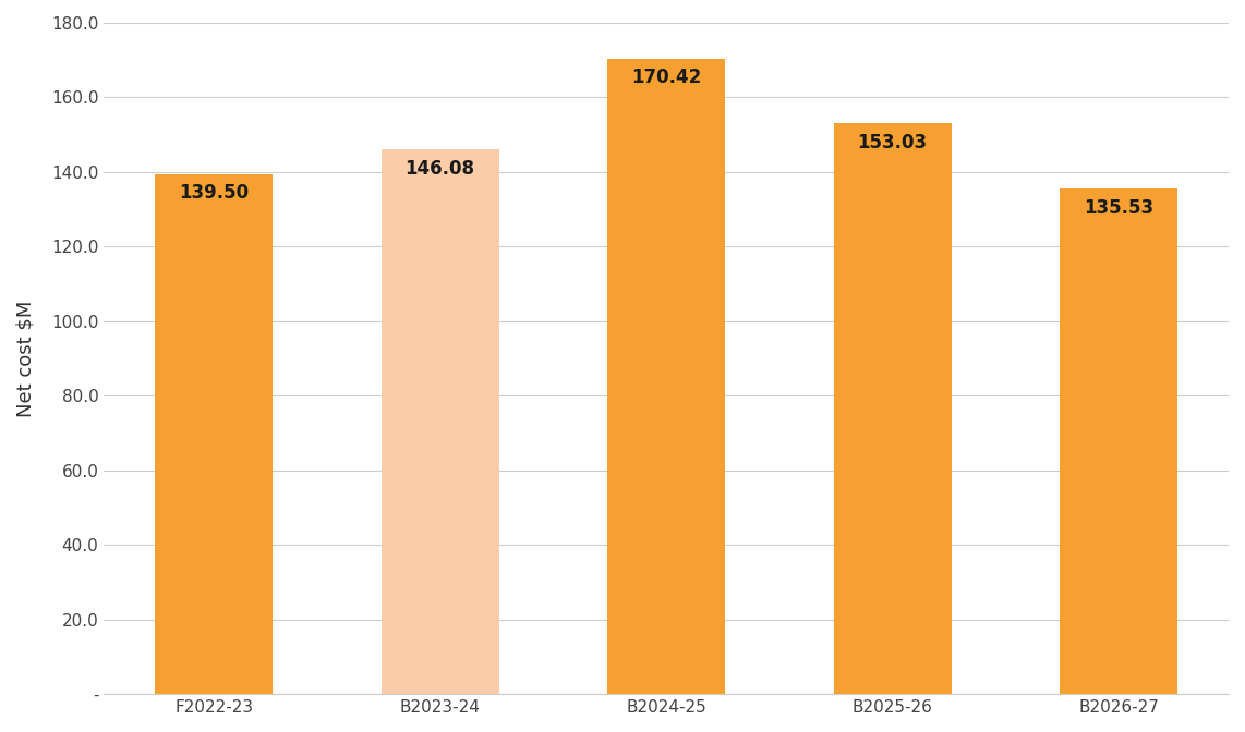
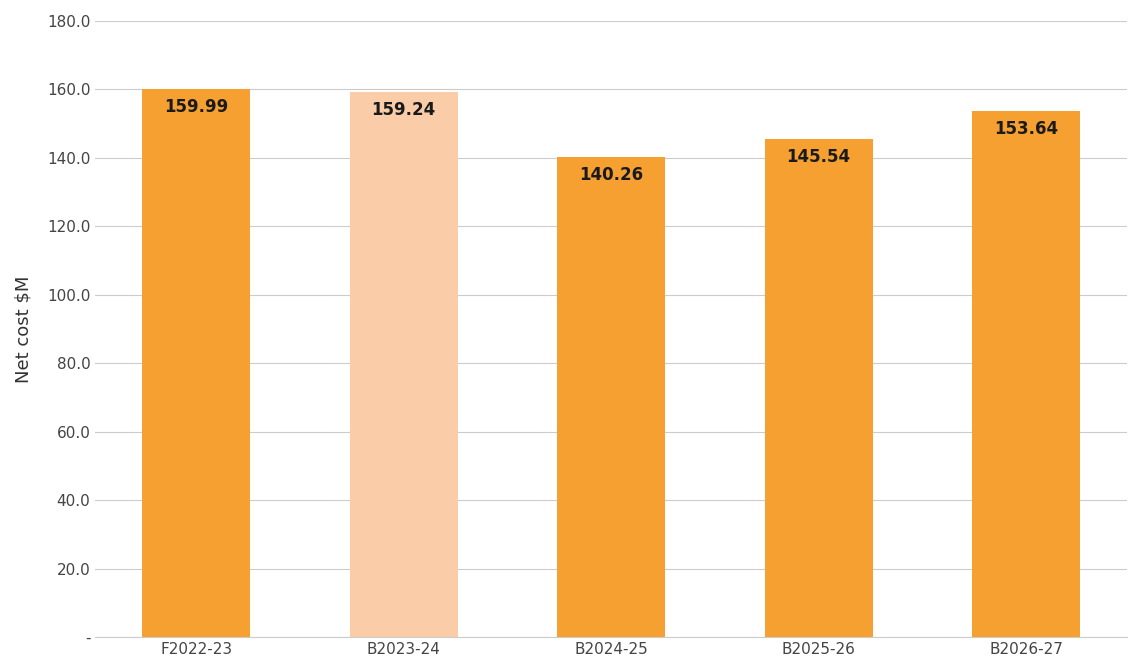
F2022-23: 139.50 -> 159.99
B2023-24: 146.08 -> 159.24
B2024-25: 170.42 -> 140.26
B2025-26: 153.03 -> 145.54
B2026-27: 135.53 -> 153.64
